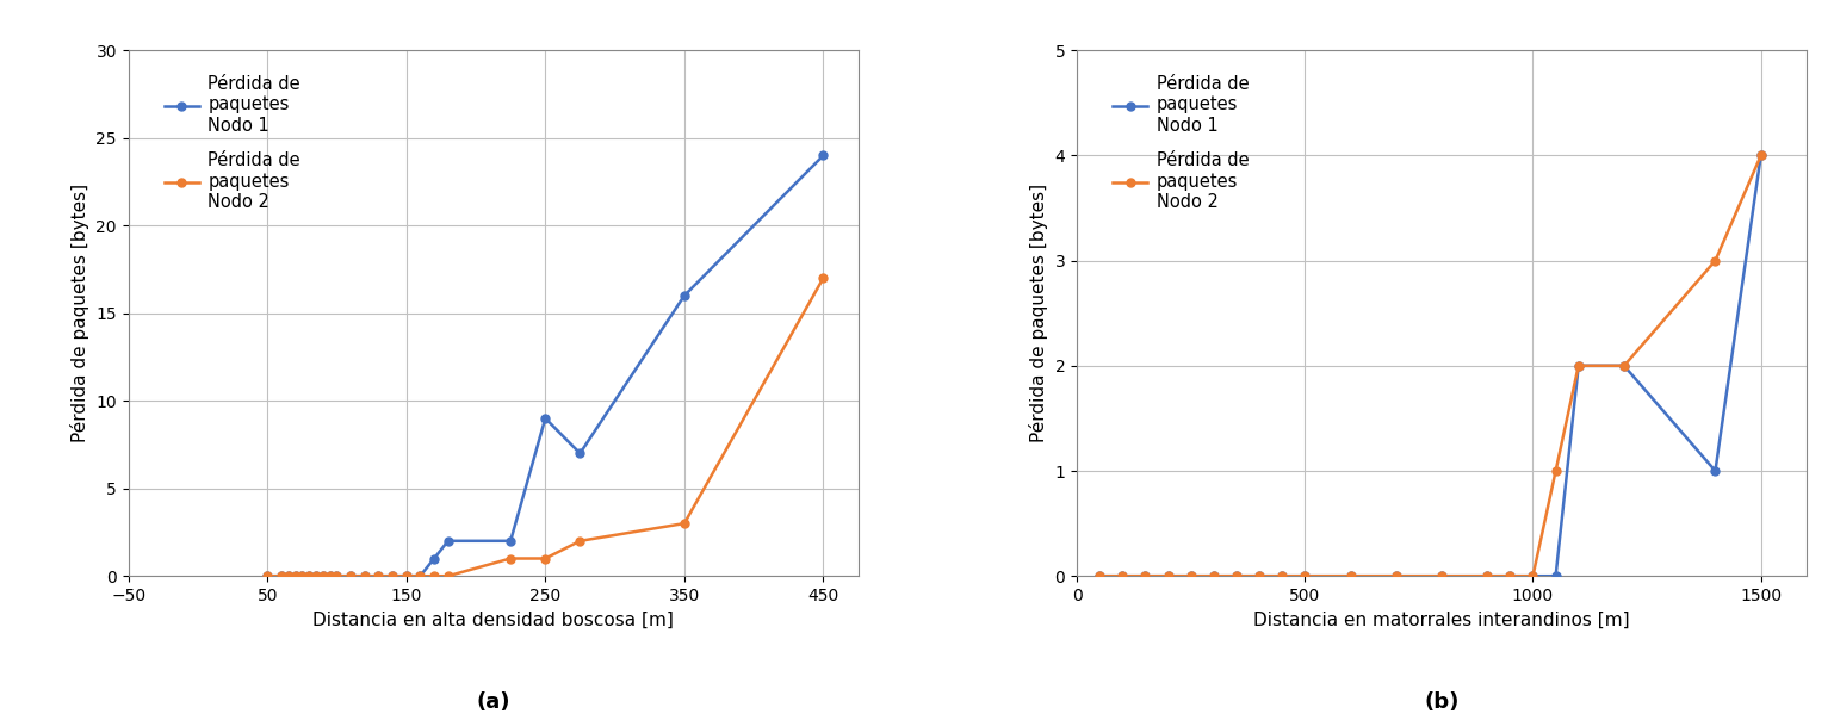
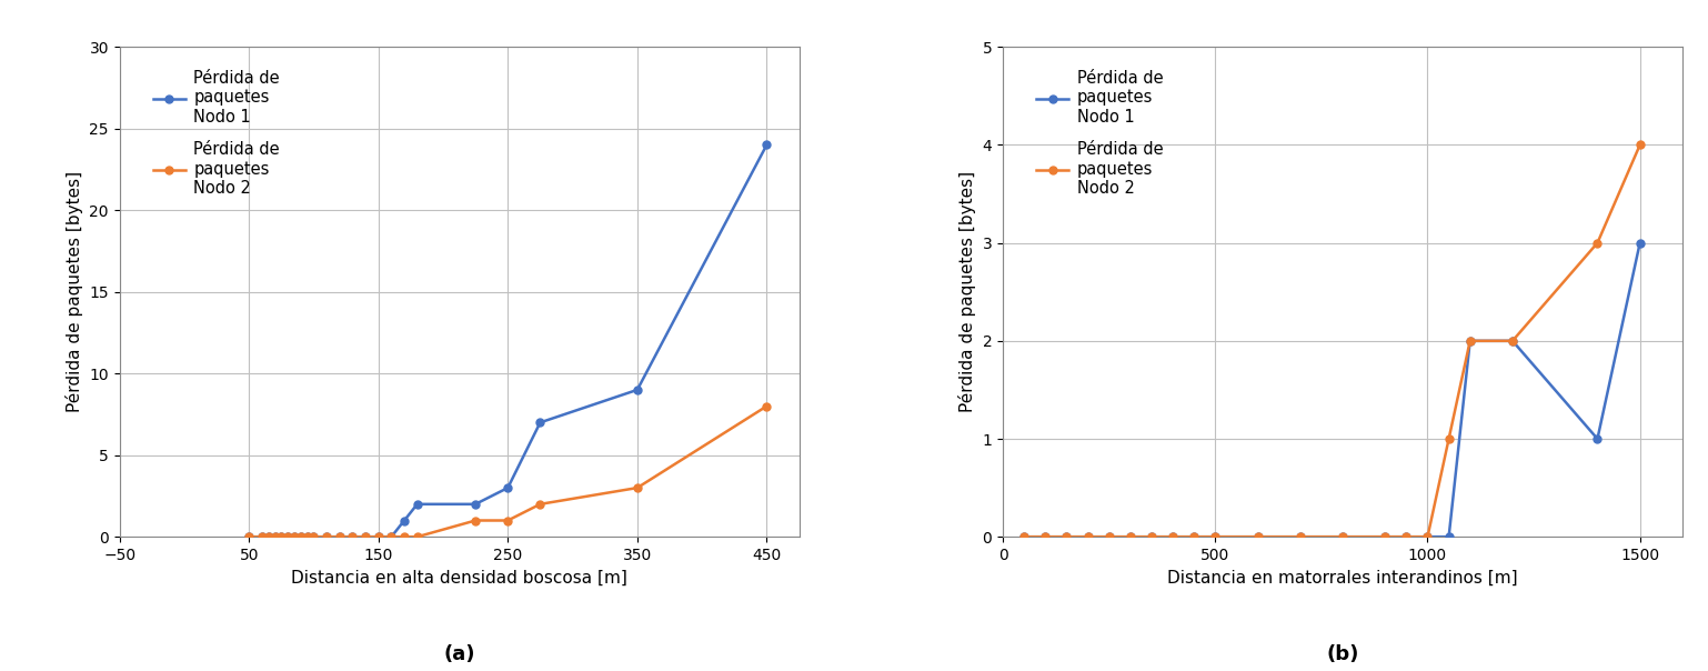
Pérdida de paquetes Nodo 1/250: 9 -> 3
Pérdida de paquetes Nodo 1/350: 16 -> 9
Pérdida de paquetes Nodo 2/450: 17 -> 8
Pérdida de paquetes Nodo 1/1500: 4 -> 3
